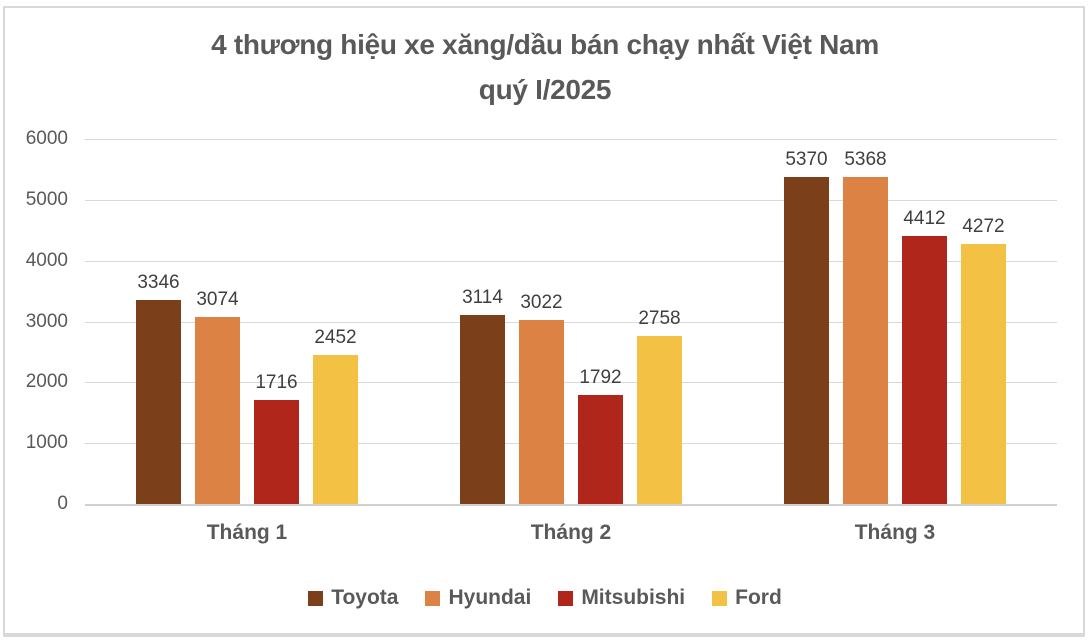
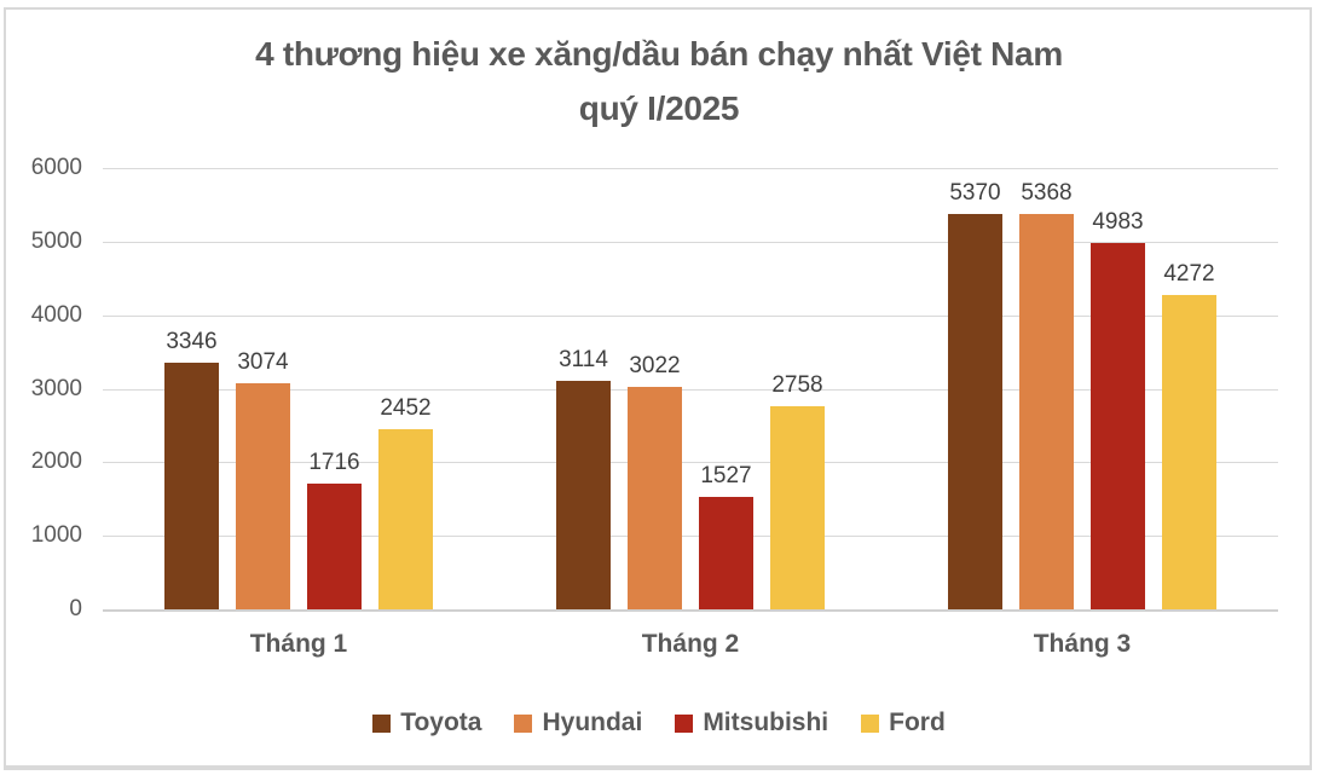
Mitsubishi/Tháng 2: 1792 -> 1527
Mitsubishi/Tháng 3: 4412 -> 4983
